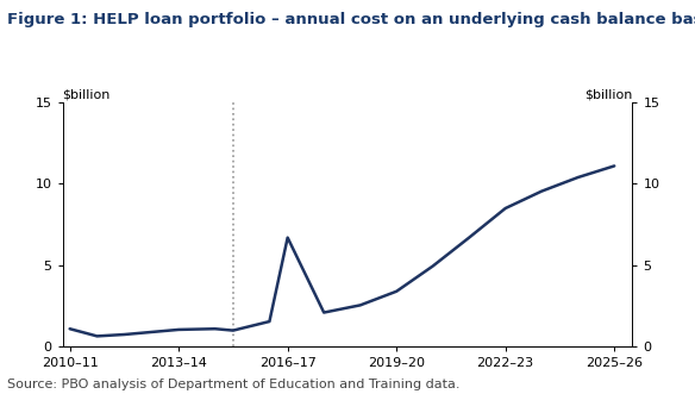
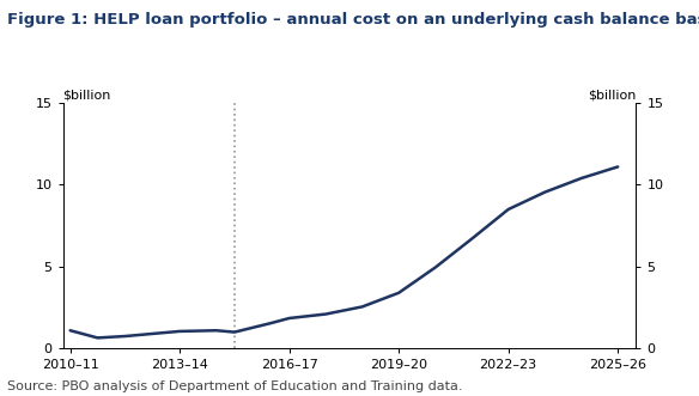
2016–17: 6.7 -> 1.9
